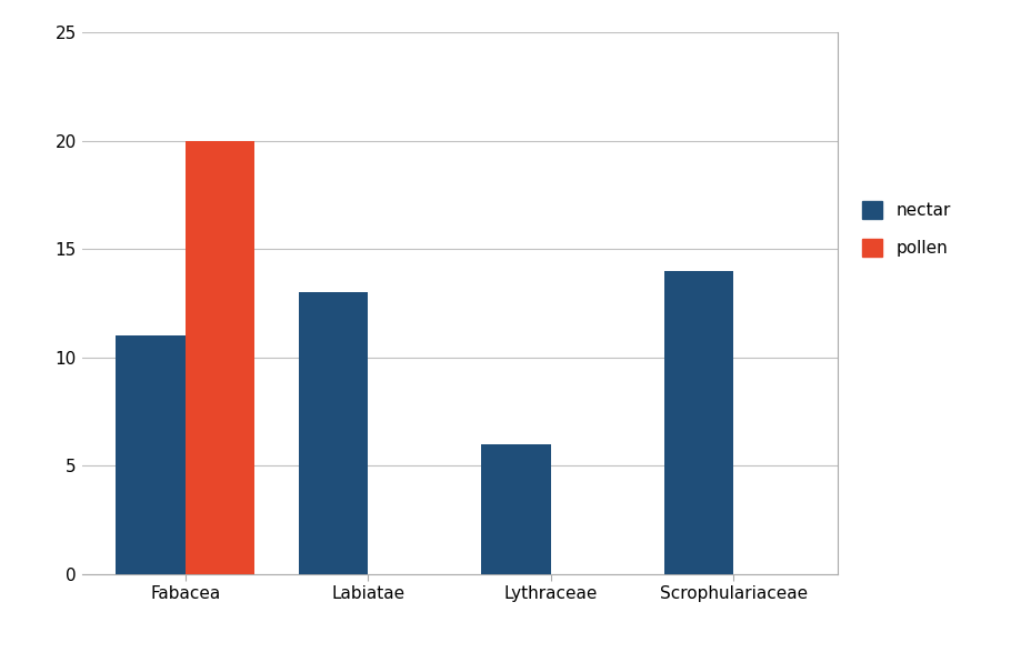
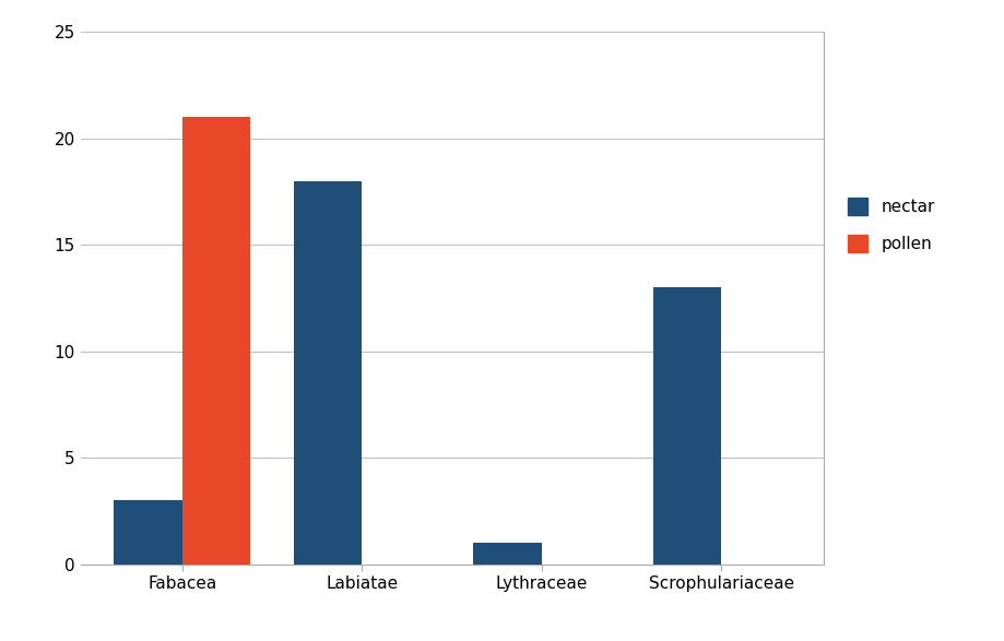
nectar/Fabacea: 11 -> 3
pollen/Fabacea: 20 -> 21
nectar/Labiatae: 13 -> 18
nectar/Lythraceae: 6 -> 1
nectar/Scrophulariaceae: 14 -> 13
